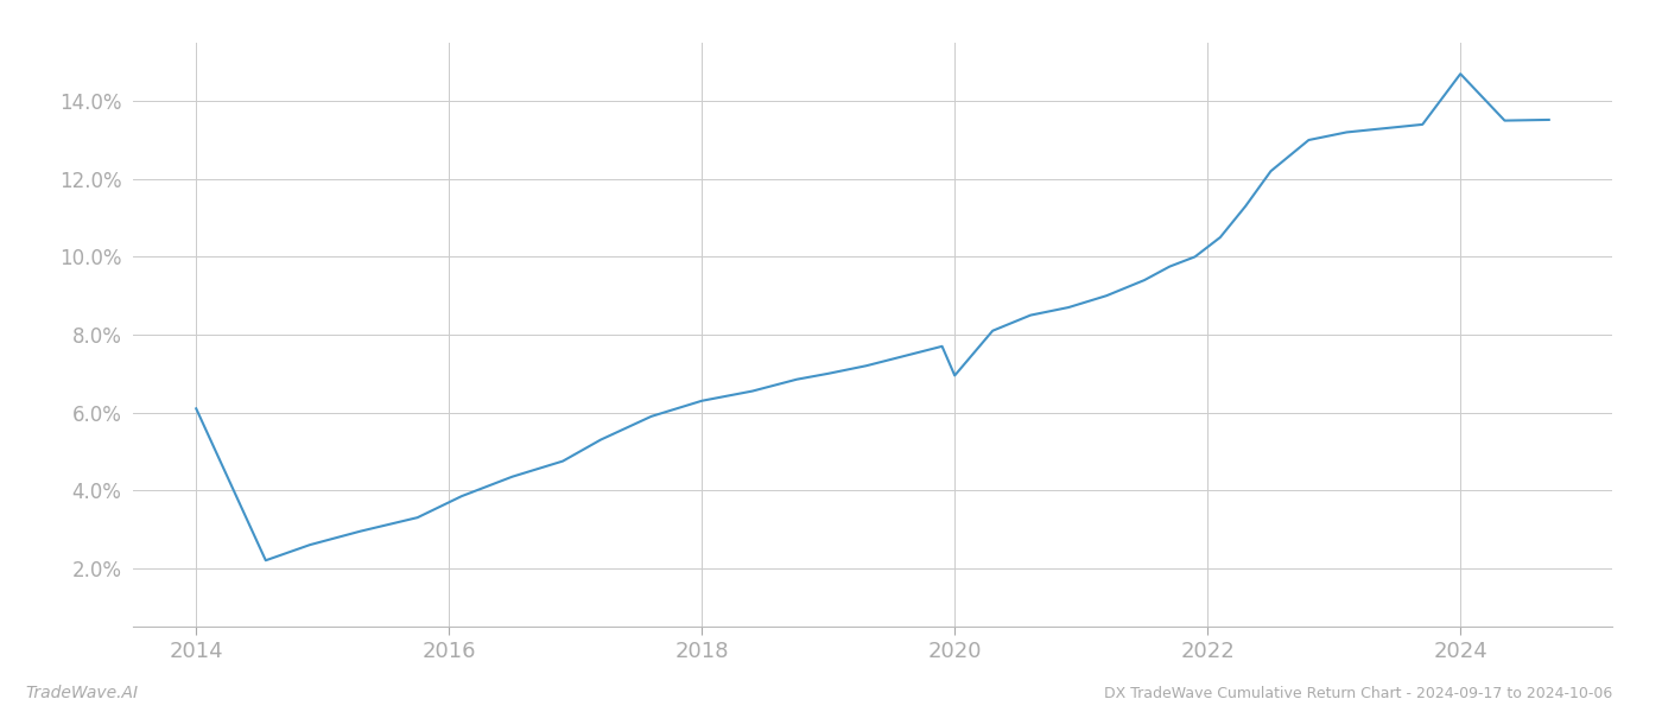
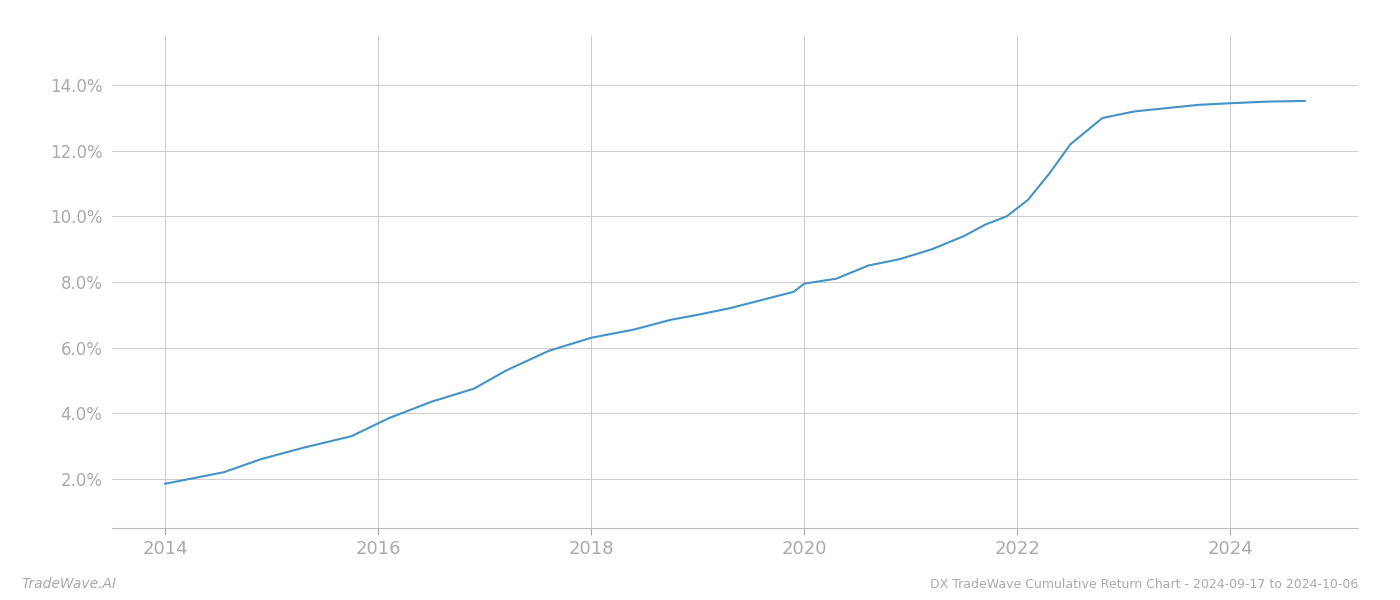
2014: 6.10% -> 1.85%
2020: 6.95% -> 7.95%
2024: 14.70% -> 13.45%
